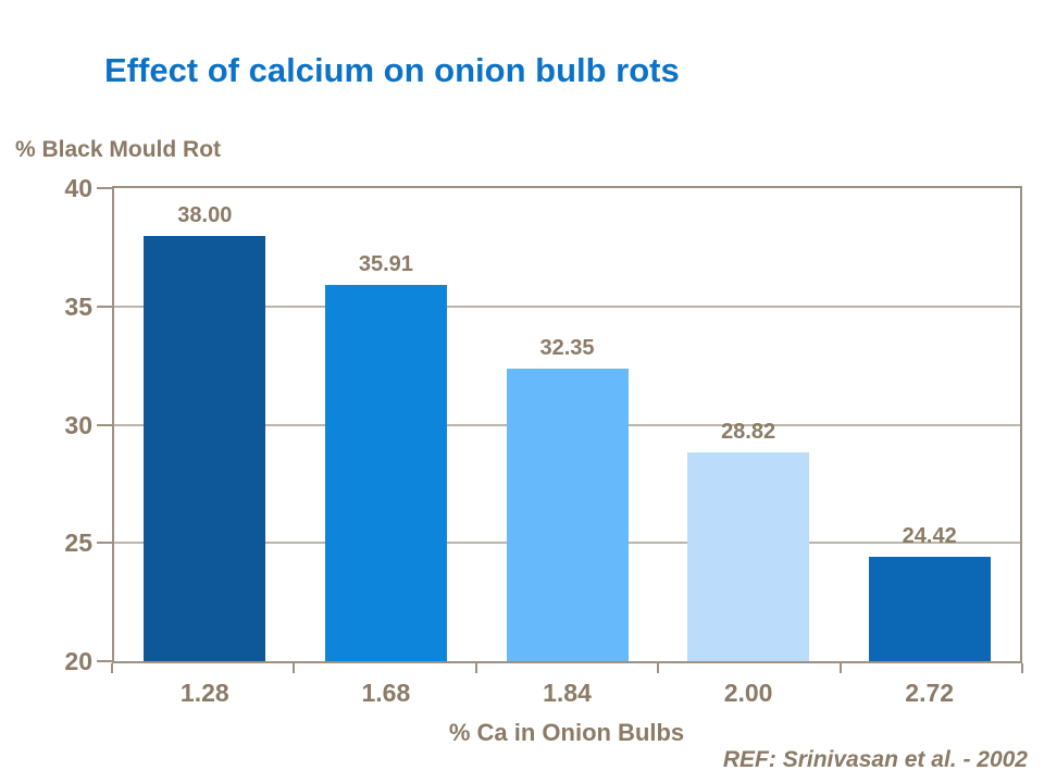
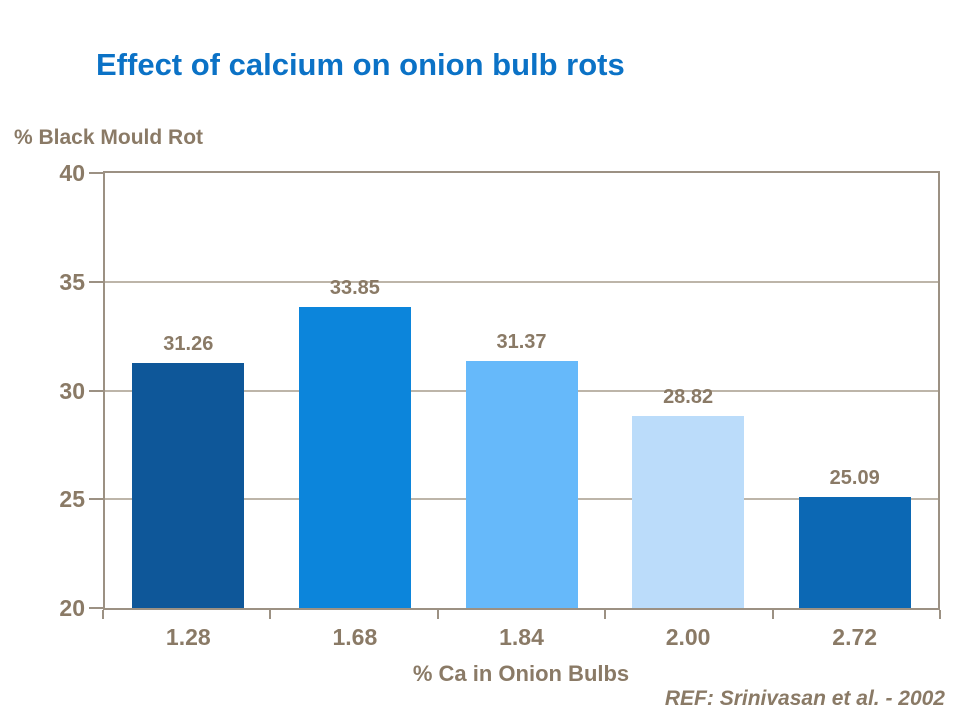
1.28: 38.00 -> 31.26
1.68: 35.91 -> 33.85
1.84: 32.35 -> 31.37
2.72: 24.42 -> 25.09
